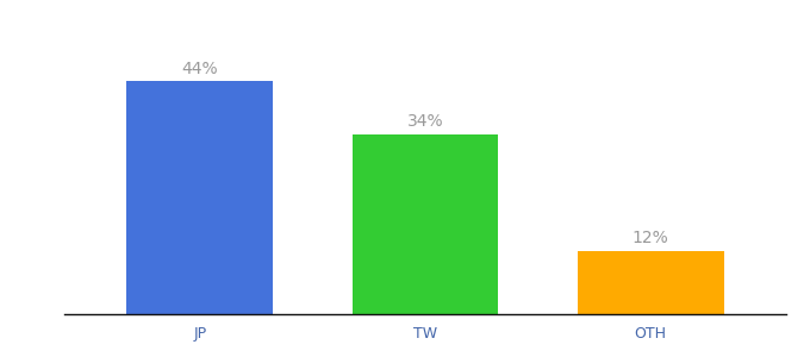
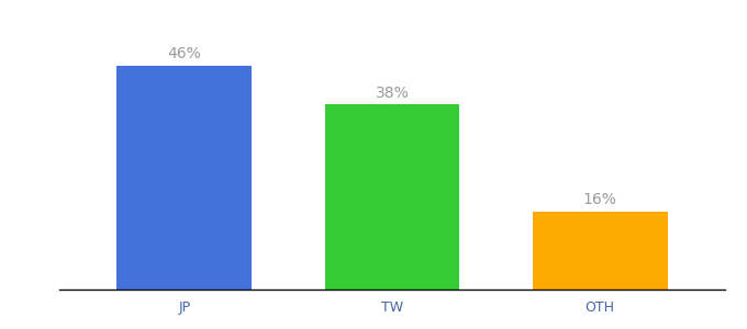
JP: 44% -> 46%
TW: 34% -> 38%
OTH: 12% -> 16%
